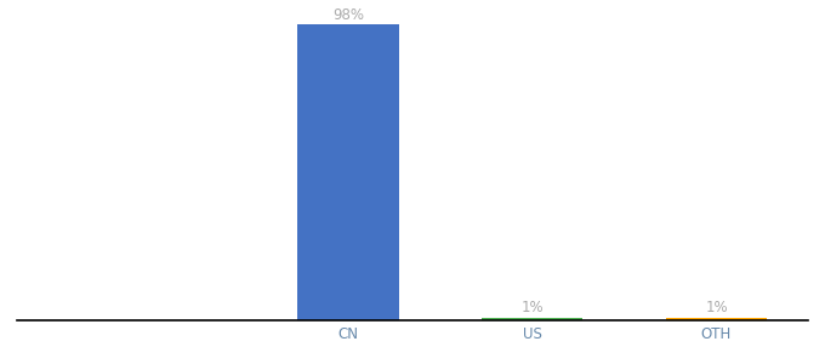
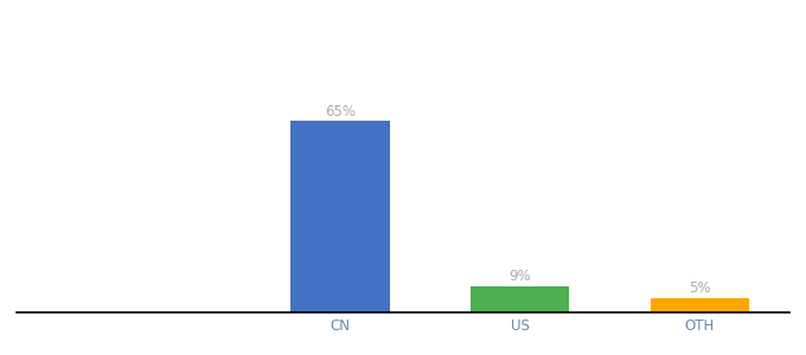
CN: 98% -> 65%
US: 1% -> 9%
OTH: 1% -> 5%
